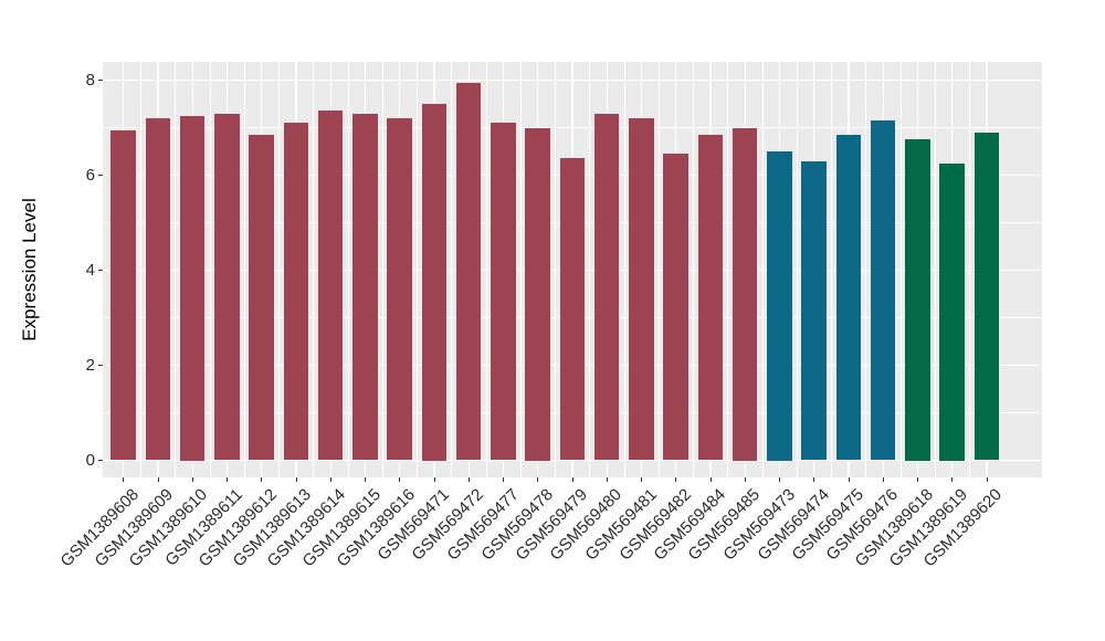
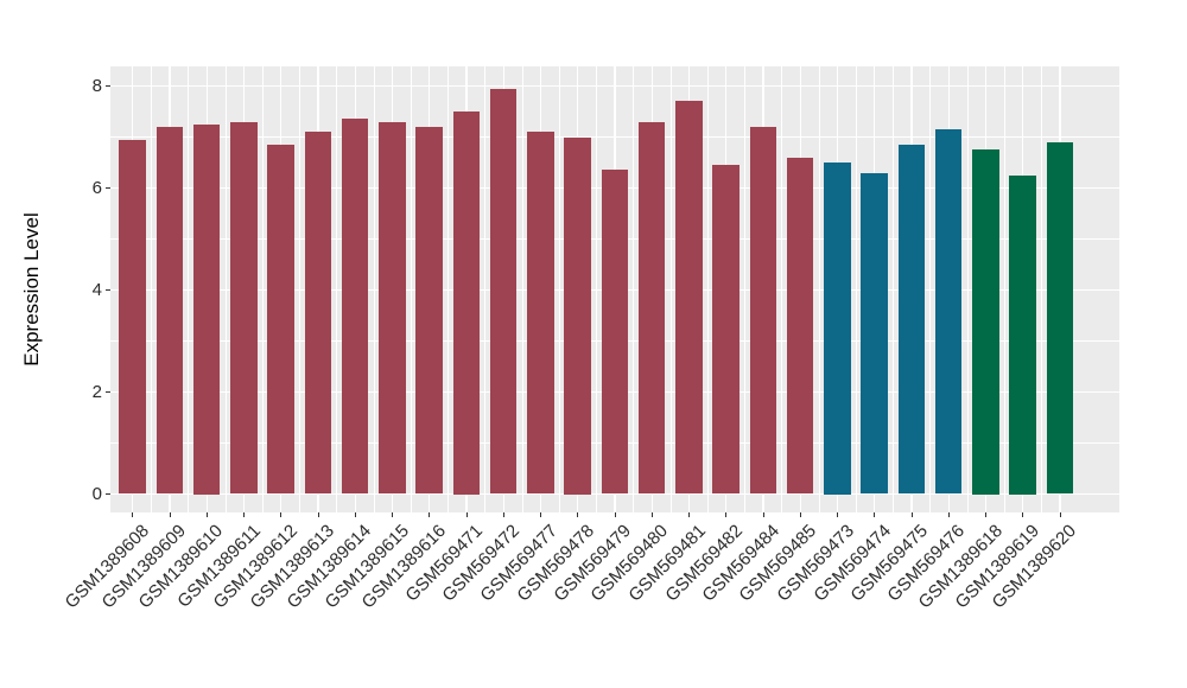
GSM569481: 7.2 -> 7.7
GSM569484: 6.8 -> 7.2
GSM569485: 7.0 -> 6.6
